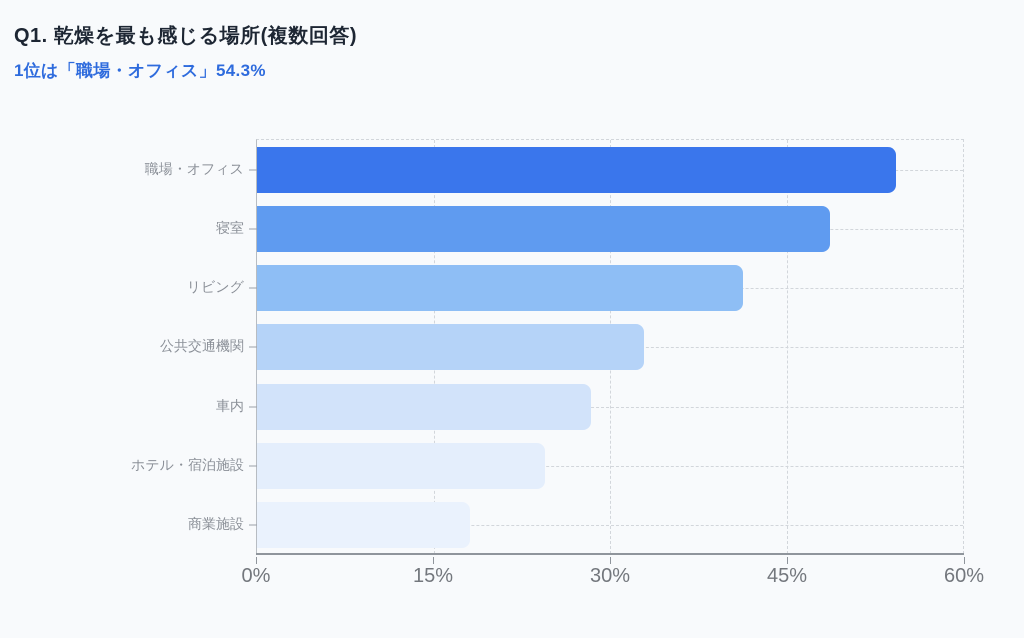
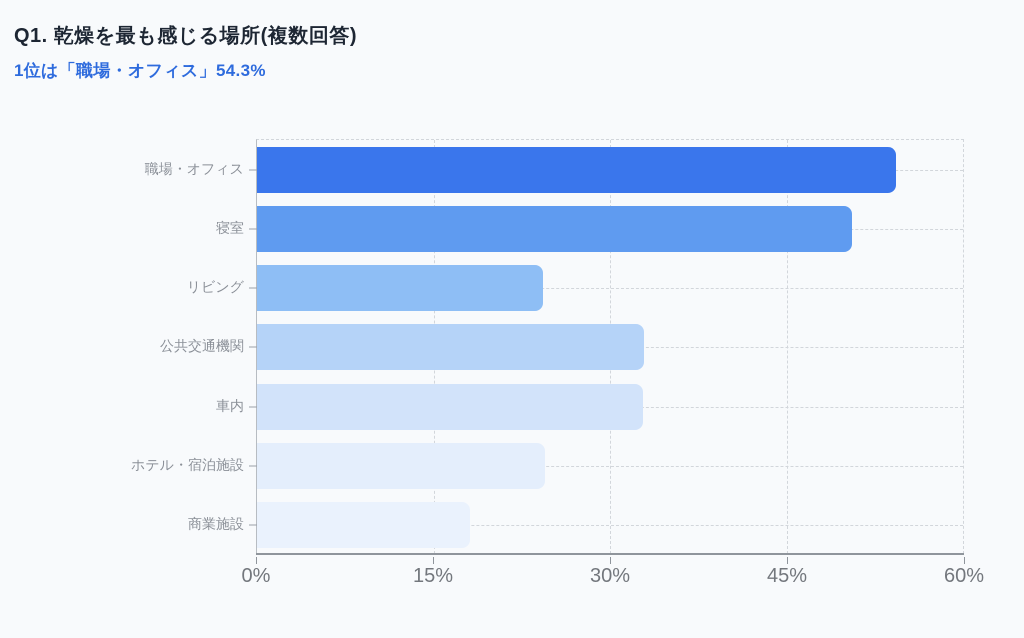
寝室: 48.7% -> 50.6%
リビング: 41.3% -> 24.3%
車内: 28.4% -> 32.8%
